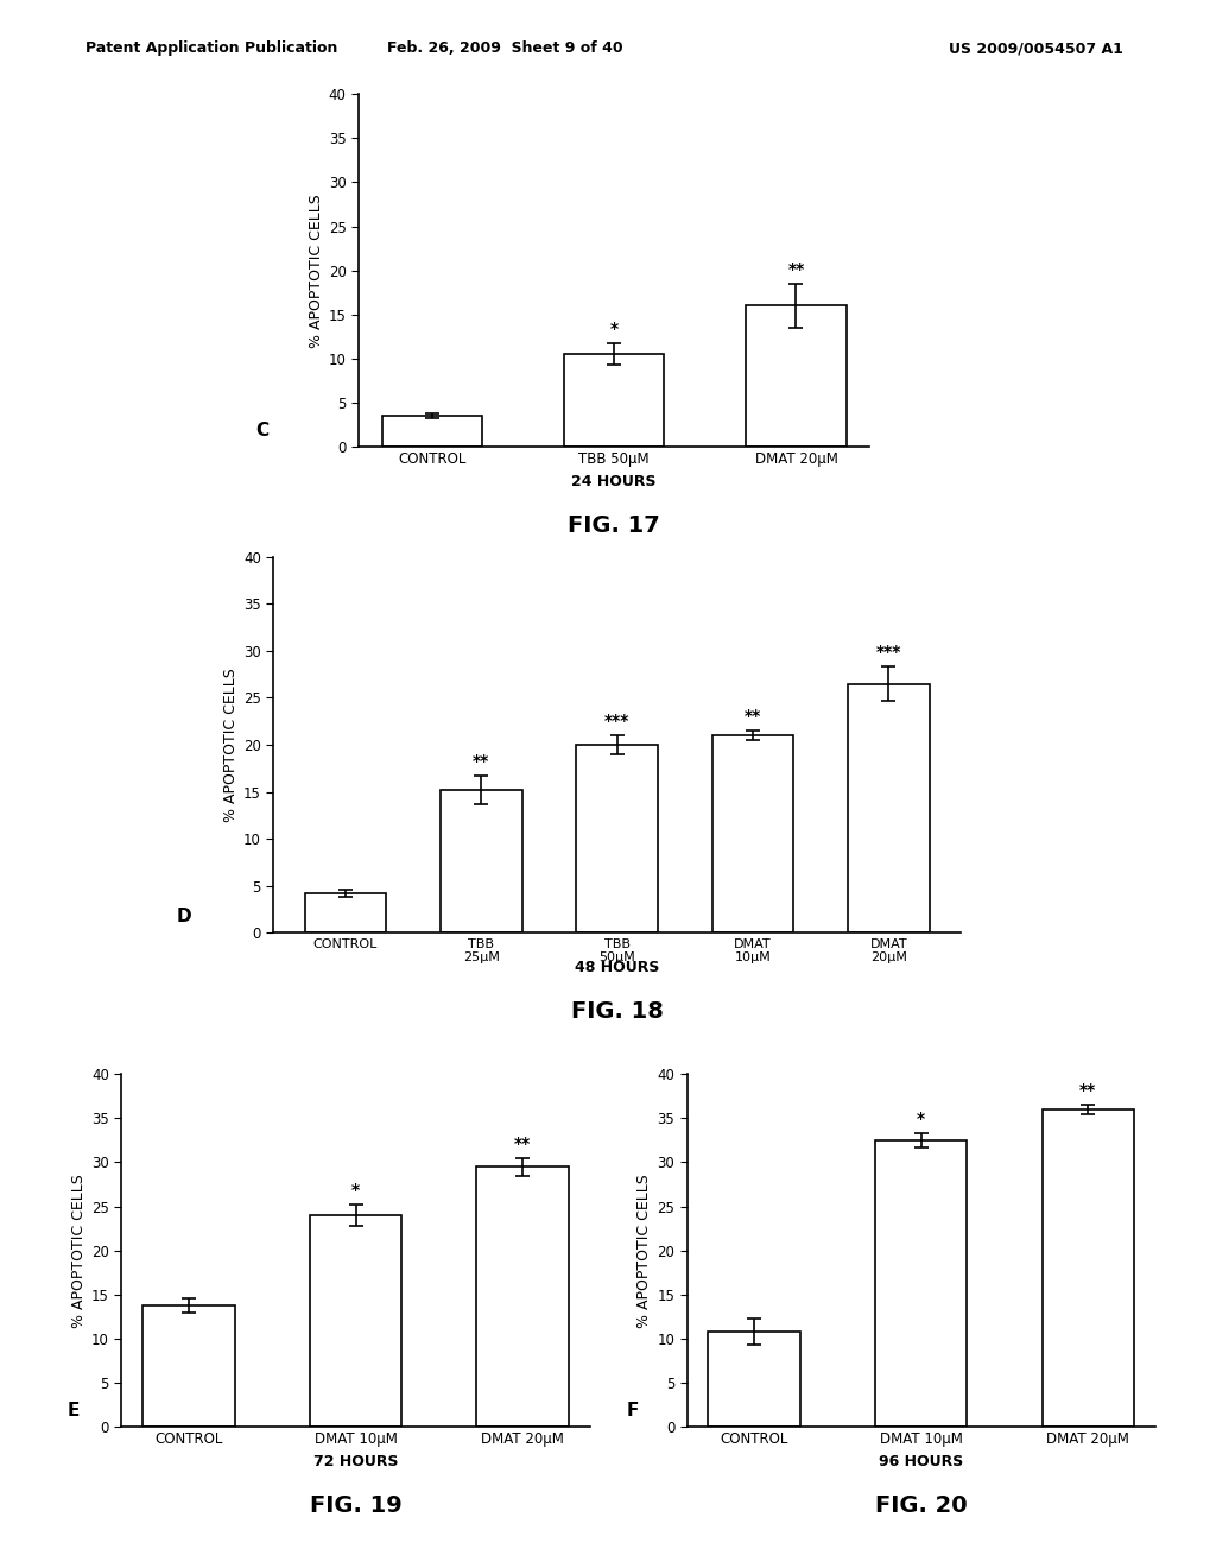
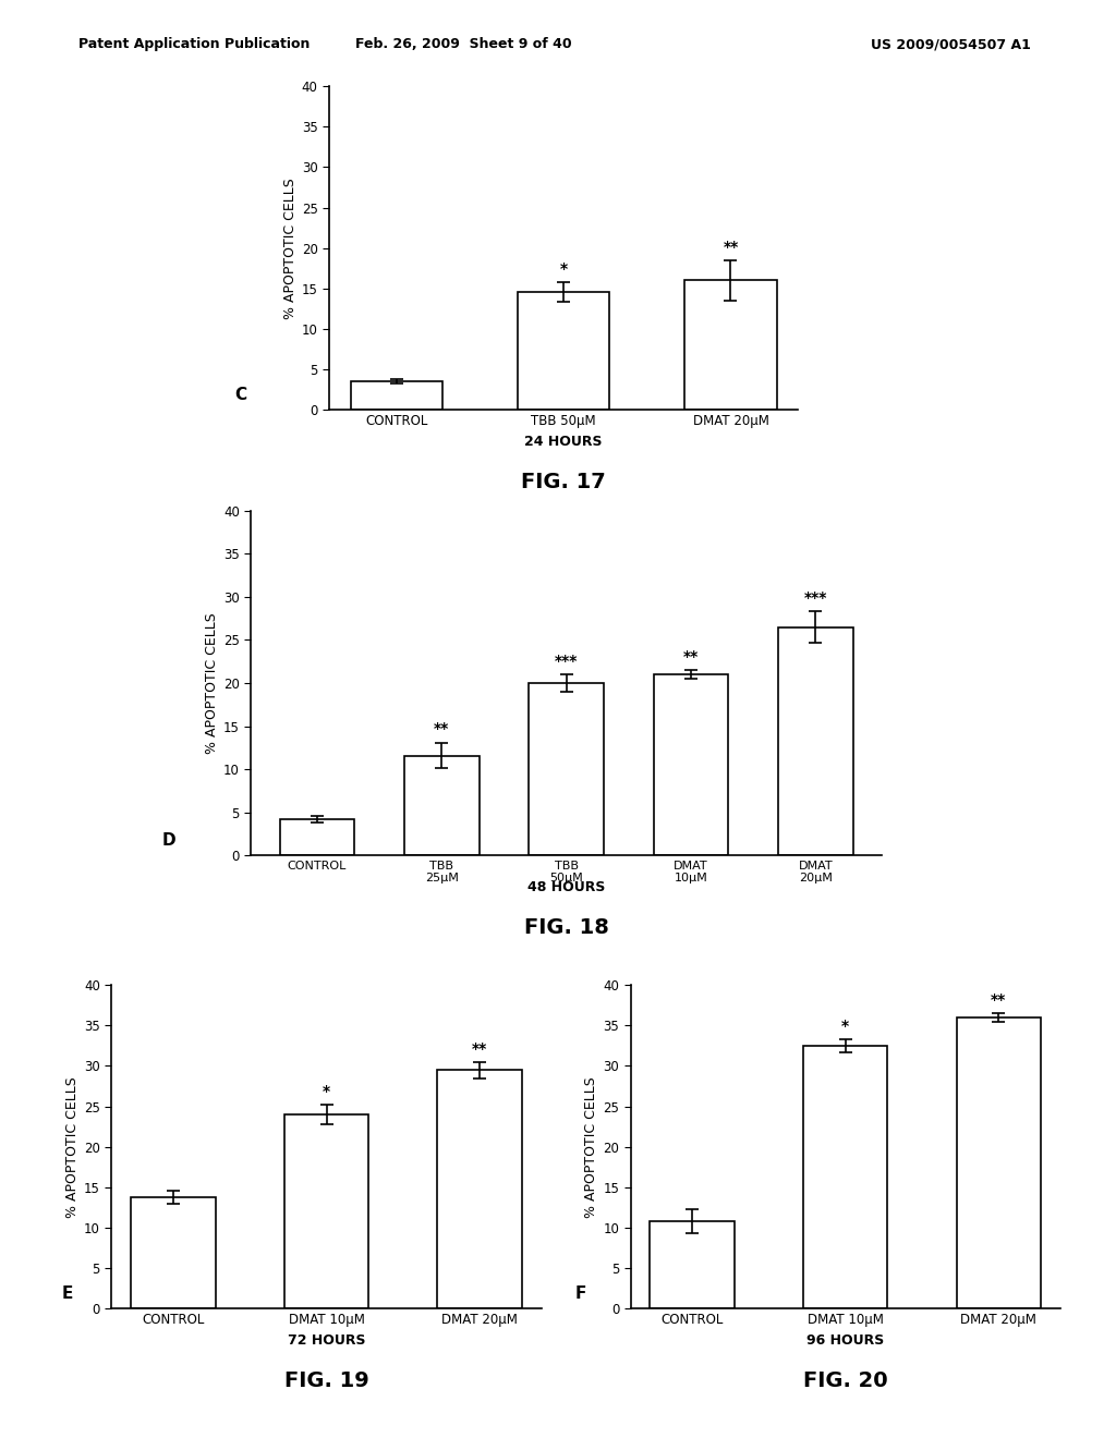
TBB 50μM: 10.5 -> 14.6
TBB 25μM: 15.2 -> 11.6
